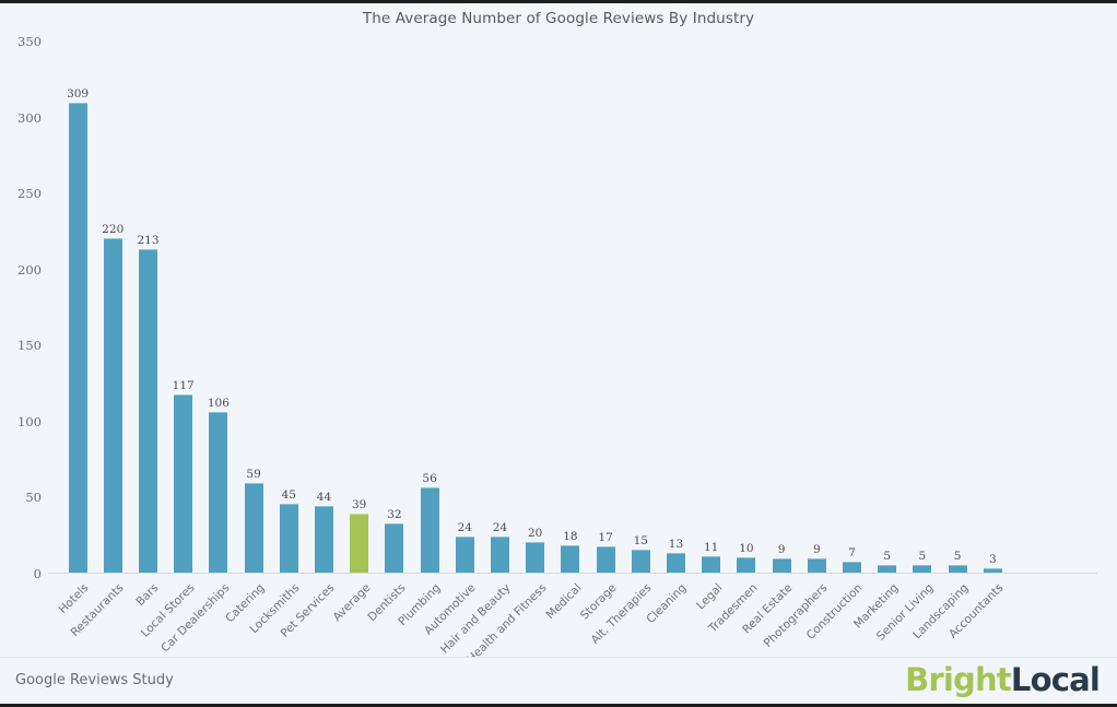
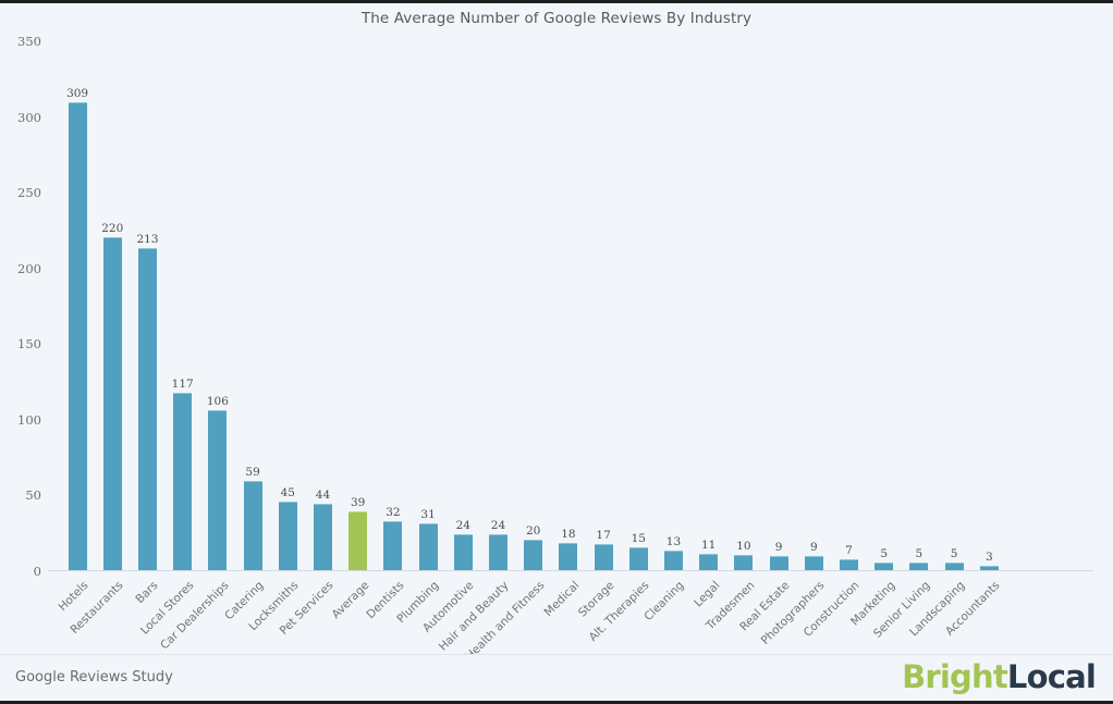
Plumbing: 56 -> 31
